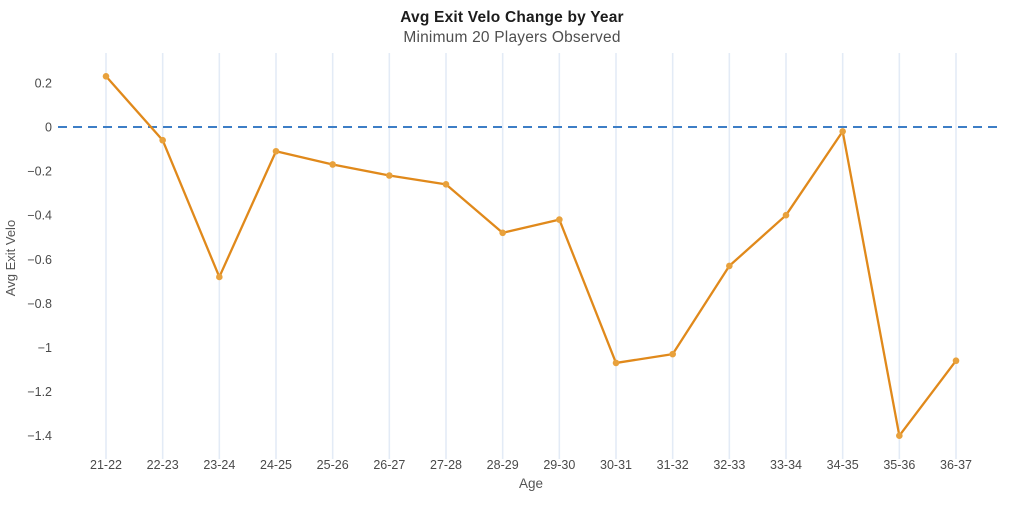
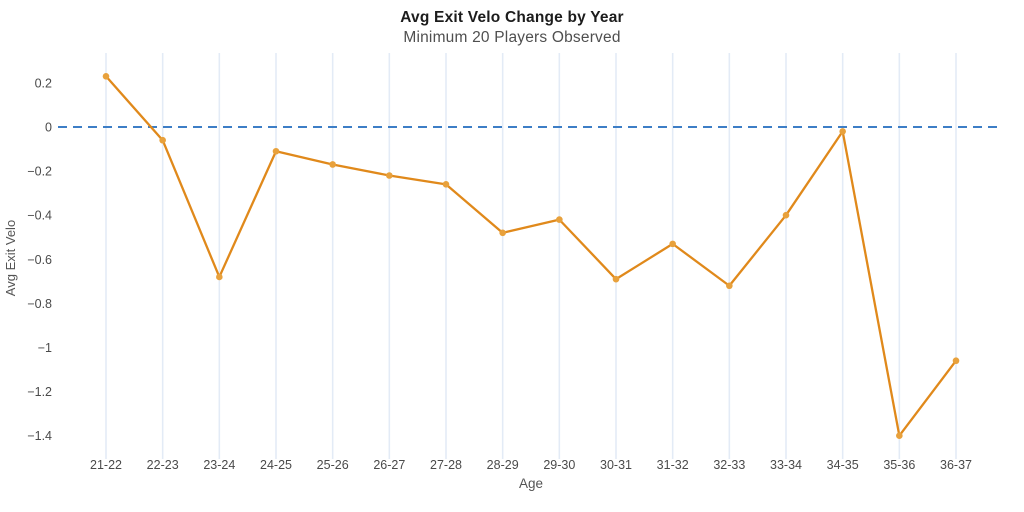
30-31: -1.07 -> -0.69
31-32: -1.03 -> -0.53
32-33: -0.63 -> -0.72
